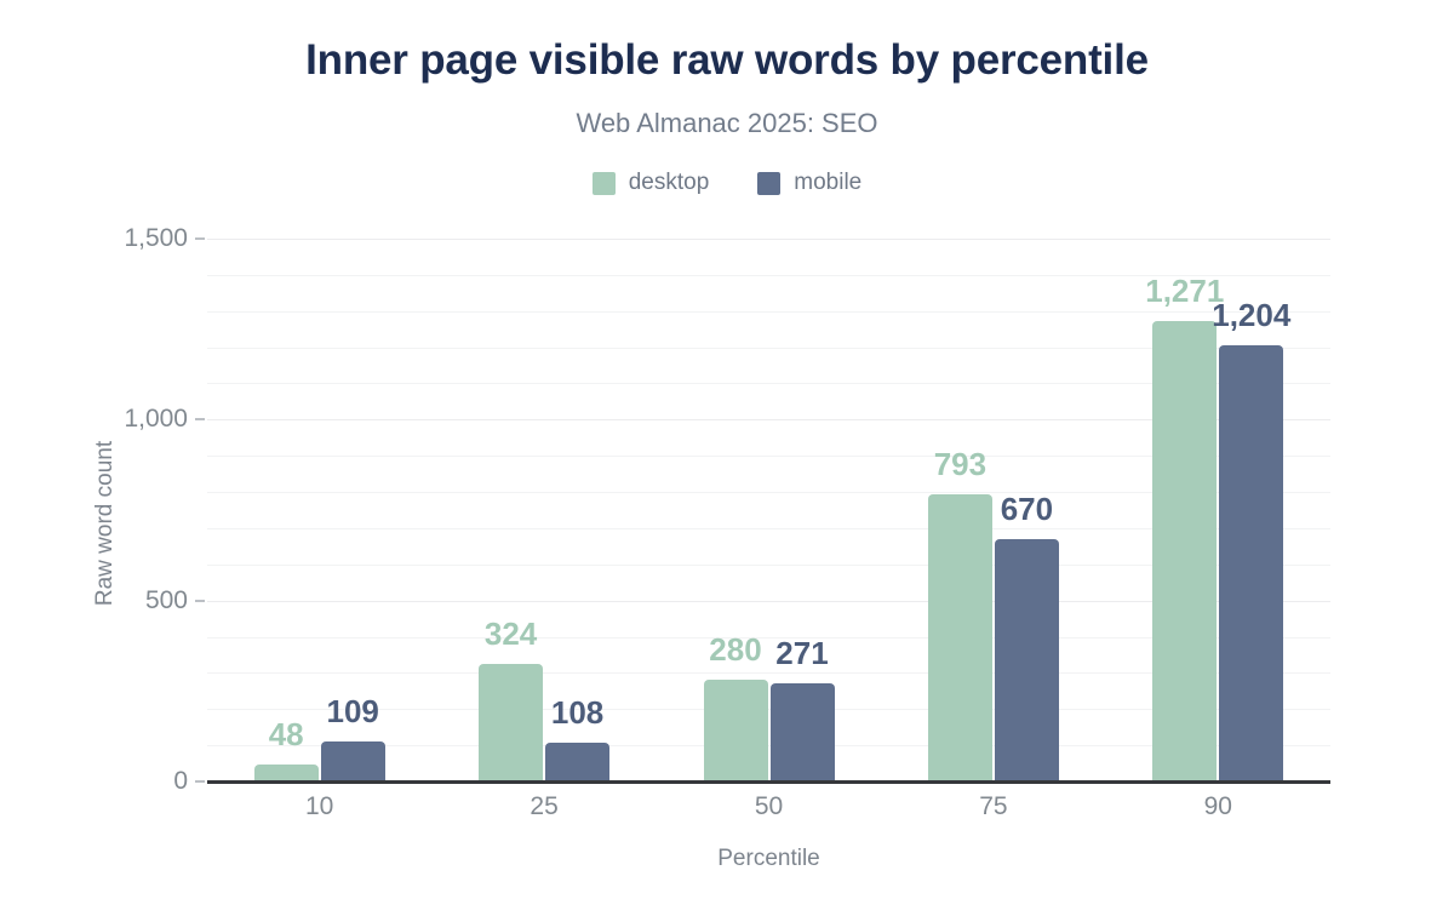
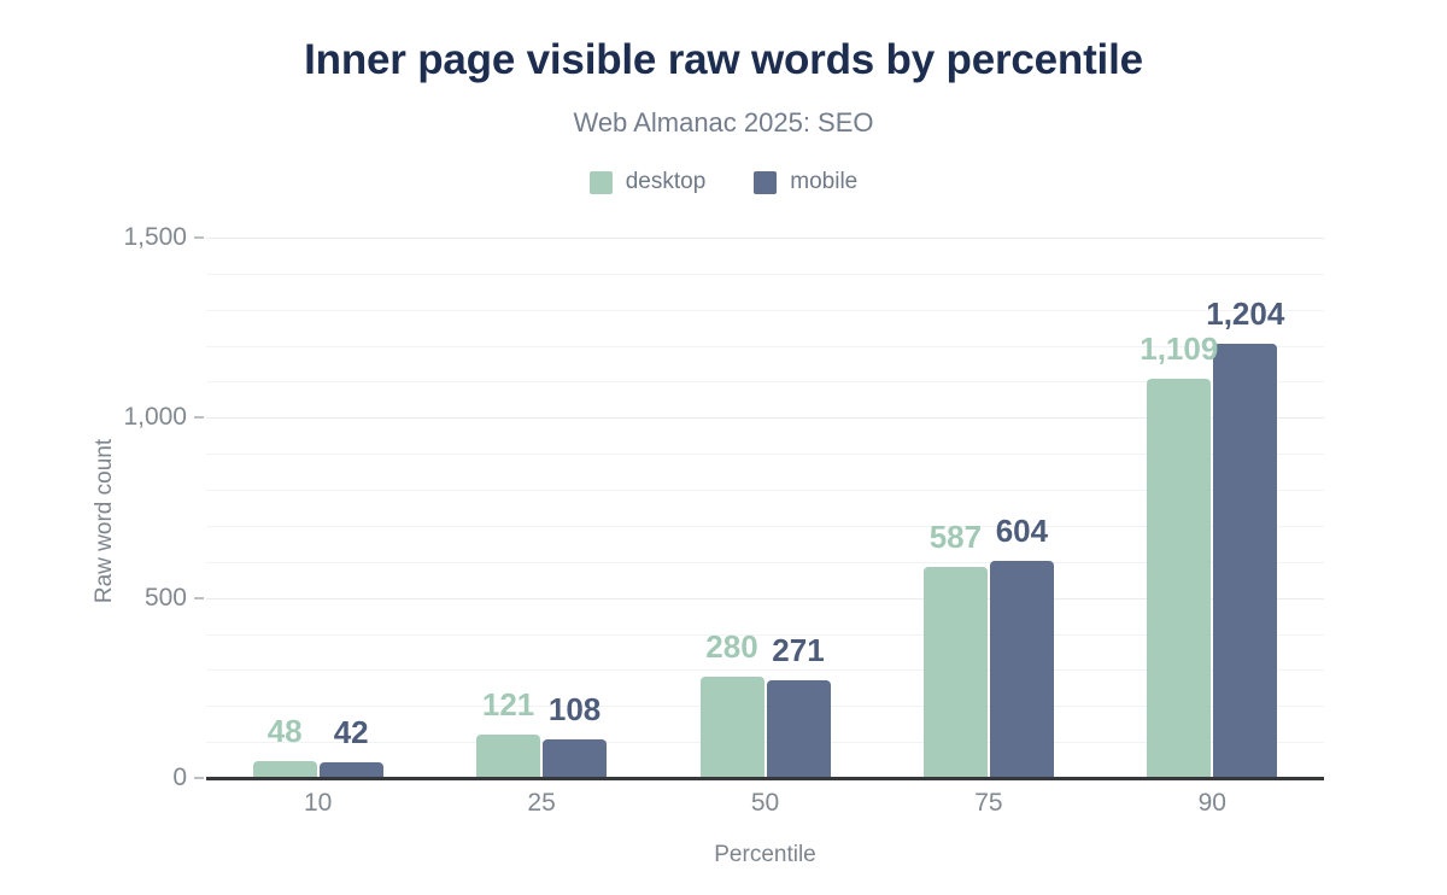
mobile/10: 109 -> 42
desktop/25: 324 -> 121
desktop/75: 793 -> 587
mobile/75: 670 -> 604
desktop/90: 1,271 -> 1,109
